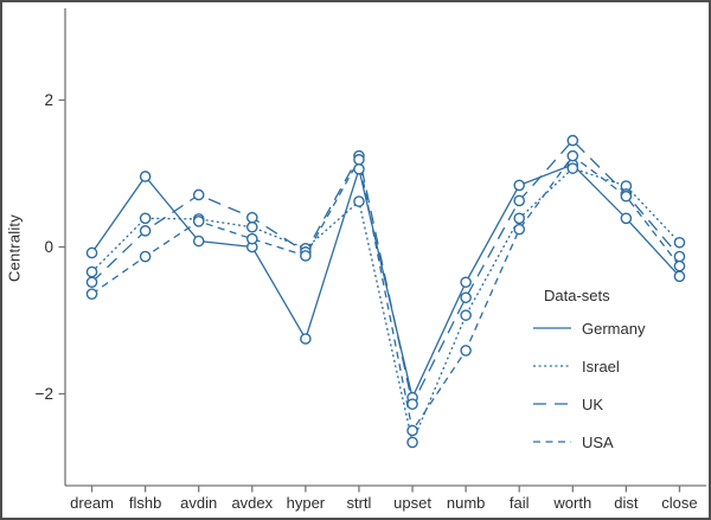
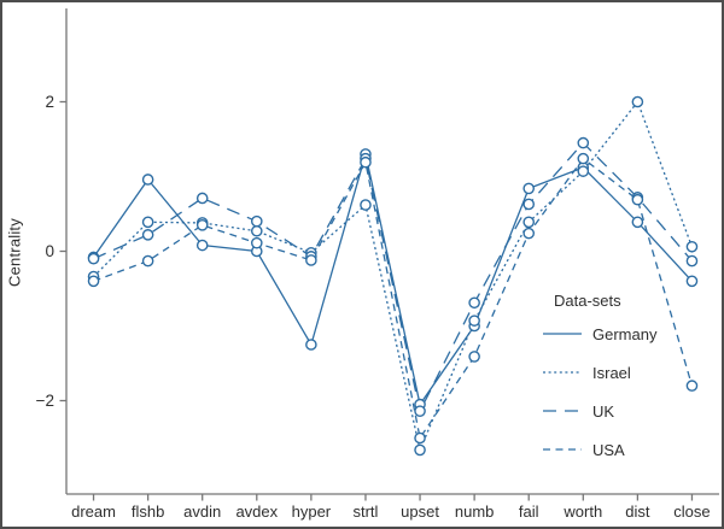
UK/dream: -0.5 -> -0.1
USA/dream: -0.6 -> -0.4
Germany/strtl: 1.1 -> 1.3
Germany/numb: -0.5 -> -1.0
Israel/dist: 0.8 -> 2.0
USA/close: -0.3 -> -1.8
